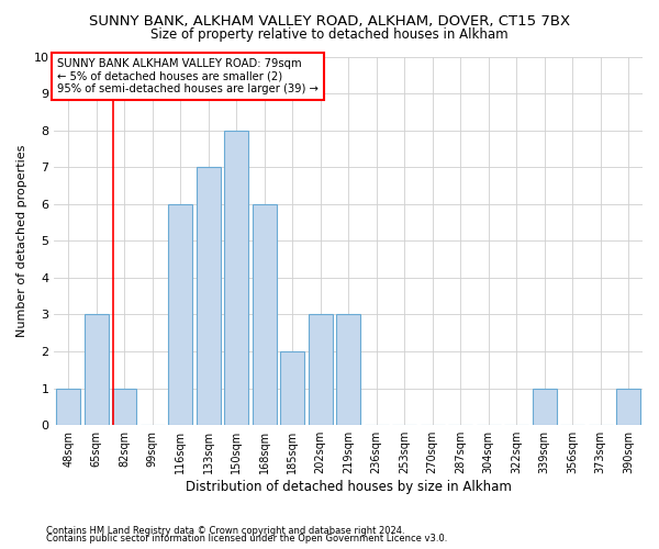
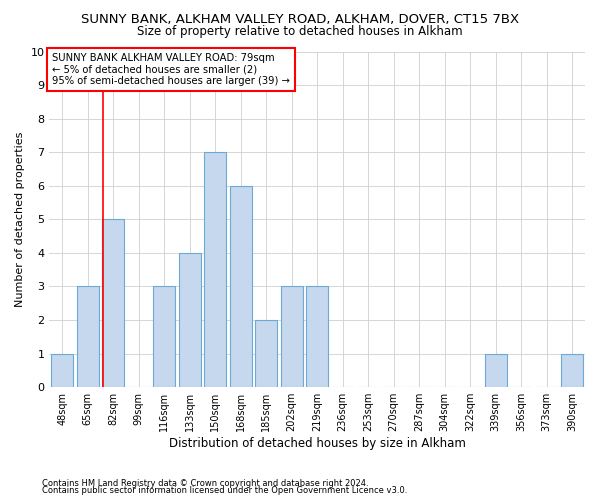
82sqm: 1 -> 5
116sqm: 6 -> 3
133sqm: 7 -> 4
150sqm: 8 -> 7
